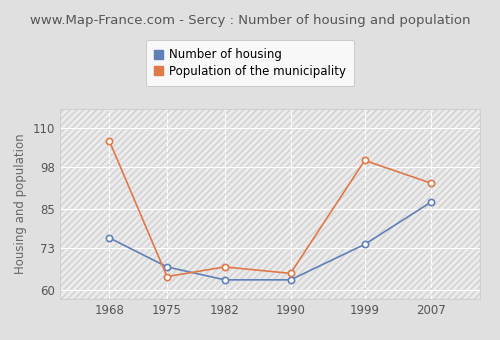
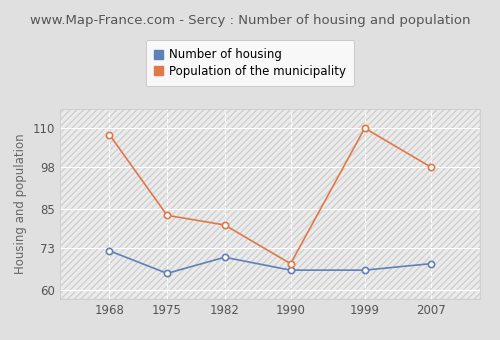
Number of housing/1968: 76 -> 72
Population of the municipality/1968: 106 -> 108
Number of housing/1975: 67 -> 65
Population of the municipality/1975: 64 -> 83
Number of housing/1982: 63 -> 70
Population of the municipality/1982: 67 -> 80
Number of housing/1990: 63 -> 66
Population of the municipality/1990: 65 -> 68
Number of housing/1999: 74 -> 66
Population of the municipality/1999: 100 -> 110
Number of housing/2007: 87 -> 68
Population of the municipality/2007: 93 -> 98
